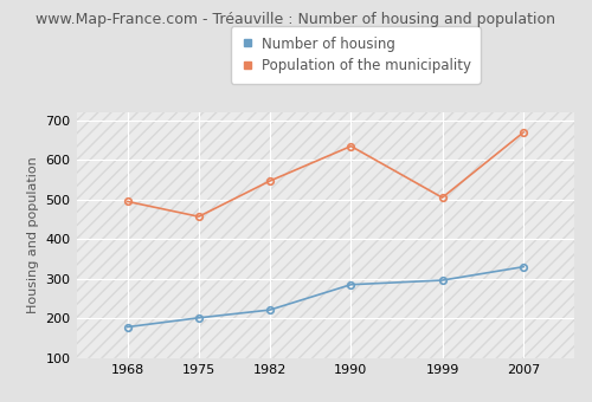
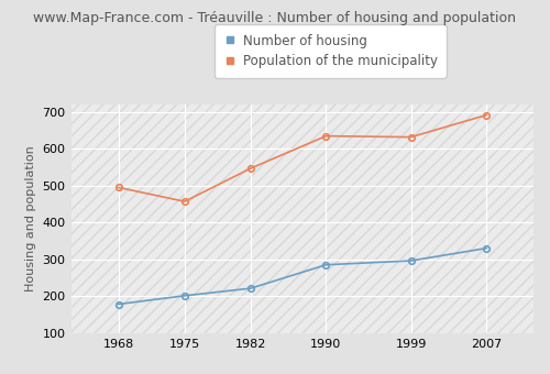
Population of the municipality/1999: 505 -> 632
Population of the municipality/2007: 670 -> 692
